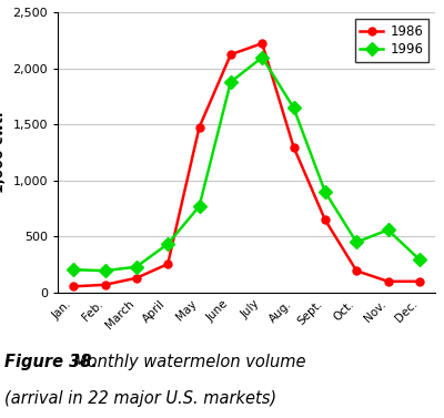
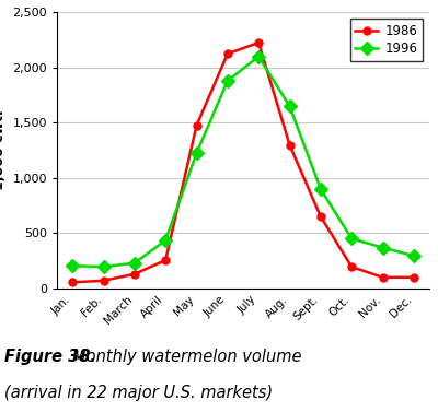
1996/May: 770 -> 1,220
1996/Nov.: 560 -> 370
